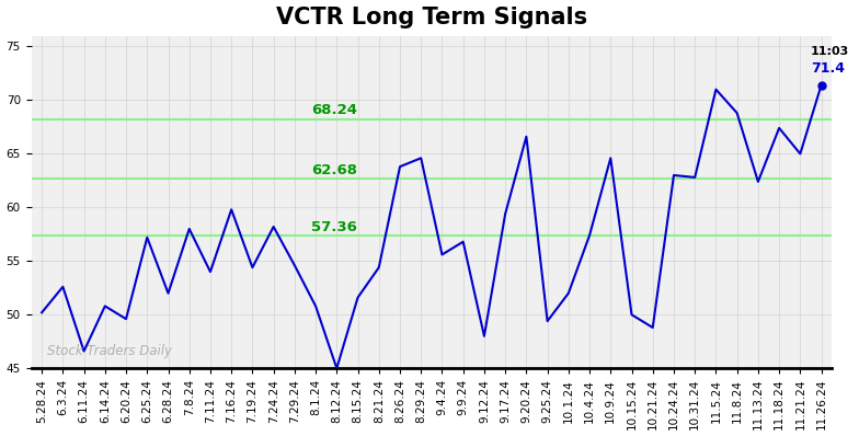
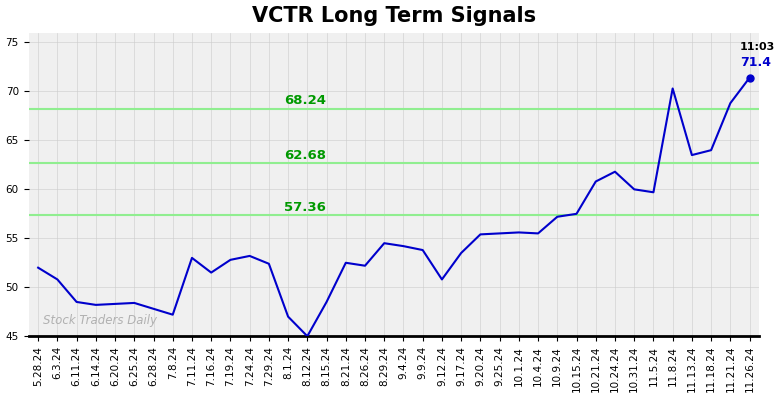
5.28.24: 50.2 -> 52.0
6.3.24: 52.6 -> 50.8
6.11.24: 46.6 -> 48.5
6.14.24: 50.8 -> 48.2
6.20.24: 49.6 -> 48.3
6.25.24: 57.2 -> 48.4
6.28.24: 52.0 -> 47.8
7.8.24: 58.0 -> 47.2
7.11.24: 54.0 -> 53.0
7.16.24: 59.8 -> 51.5
7.19.24: 54.4 -> 52.8
7.24.24: 58.2 -> 53.2
7.29.24: 54.6 -> 52.4
8.1.24: 50.8 -> 47.0
8.15.24: 51.6 -> 48.5
8.21.24: 54.4 -> 52.5
8.26.24: 63.8 -> 52.2
8.29.24: 64.6 -> 54.5
9.4.24: 55.6 -> 54.2
9.9.24: 56.8 -> 53.8
9.12.24: 48.0 -> 50.8
9.17.24: 59.4 -> 53.5
9.20.24: 66.6 -> 55.4
9.25.24: 49.4 -> 55.5
10.1.24: 52.0 -> 55.6
10.4.24: 57.4 -> 55.5
10.9.24: 64.6 -> 57.2
10.15.24: 50.0 -> 57.5
10.21.24: 48.8 -> 60.8
10.24.24: 63.0 -> 61.8
10.31.24: 62.8 -> 60.0
11.5.24: 71.0 -> 59.7
11.8.24: 68.8 -> 70.3
11.13.24: 62.4 -> 63.5
11.18.24: 67.4 -> 64.0
11.21.24: 65.0 -> 68.8
